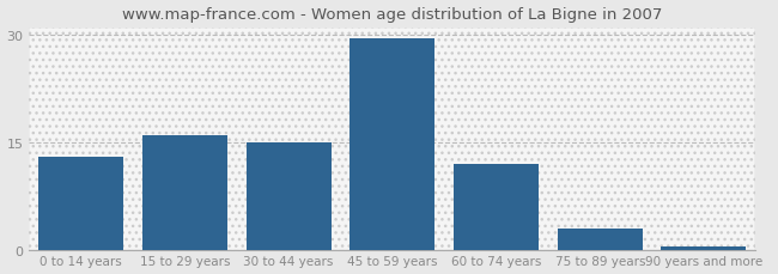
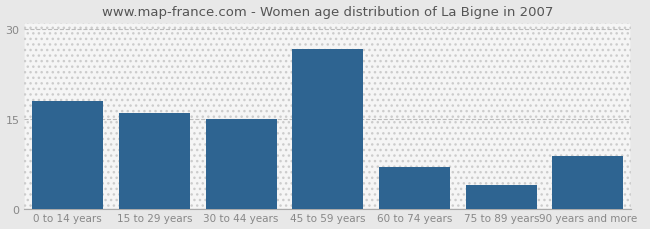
0 to 14 years: 13.0 -> 18.0
45 to 59 years: 29.5 -> 26.6
60 to 74 years: 12.0 -> 7.0
75 to 89 years: 3.0 -> 4.0
90 years and more: 0.5 -> 8.8
